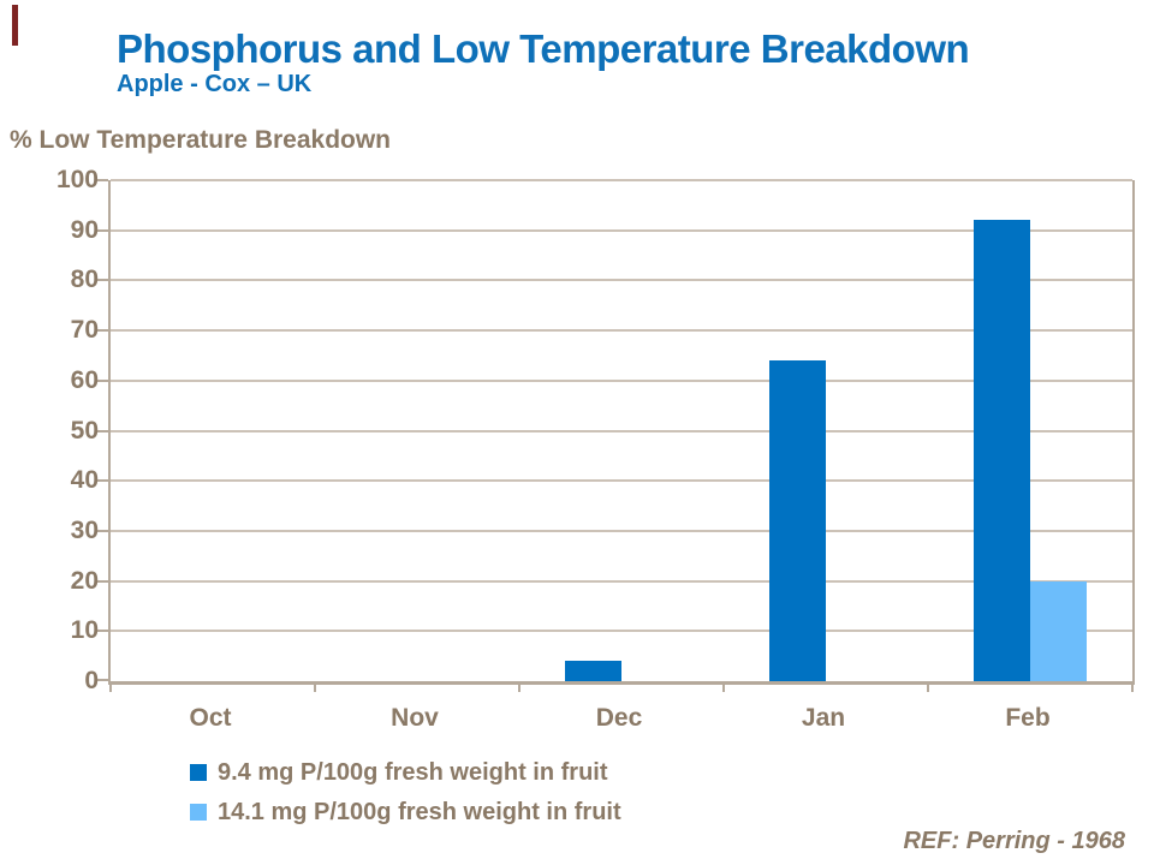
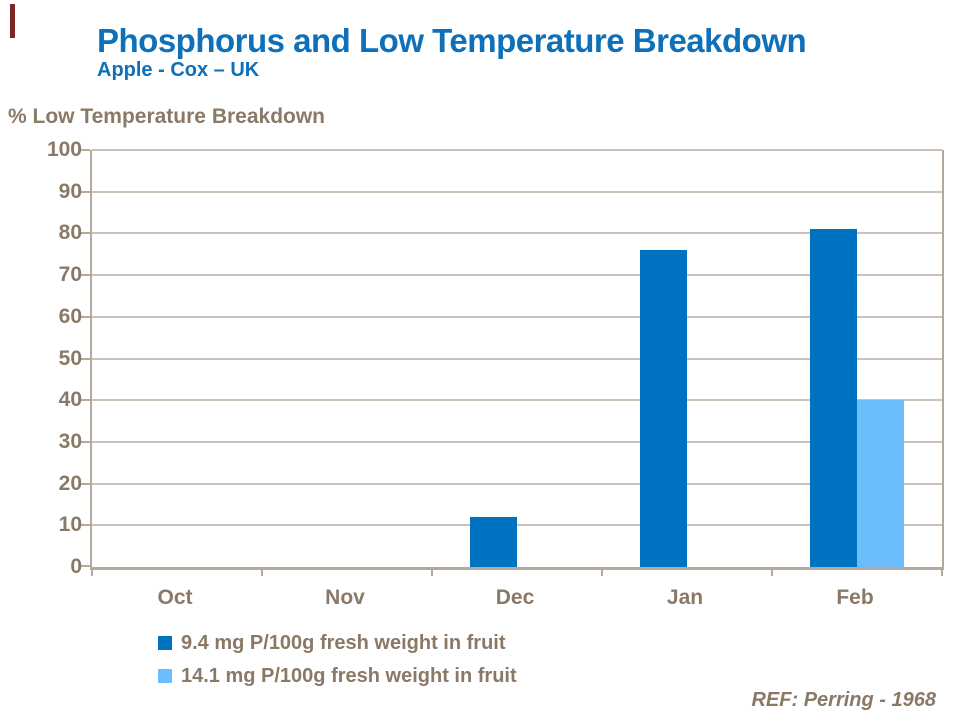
9.4 mg P/100g fresh weight in fruit/Dec: 4 -> 12
9.4 mg P/100g fresh weight in fruit/Jan: 64 -> 76
9.4 mg P/100g fresh weight in fruit/Feb: 92 -> 81
14.1 mg P/100g fresh weight in fruit/Feb: 20 -> 40
